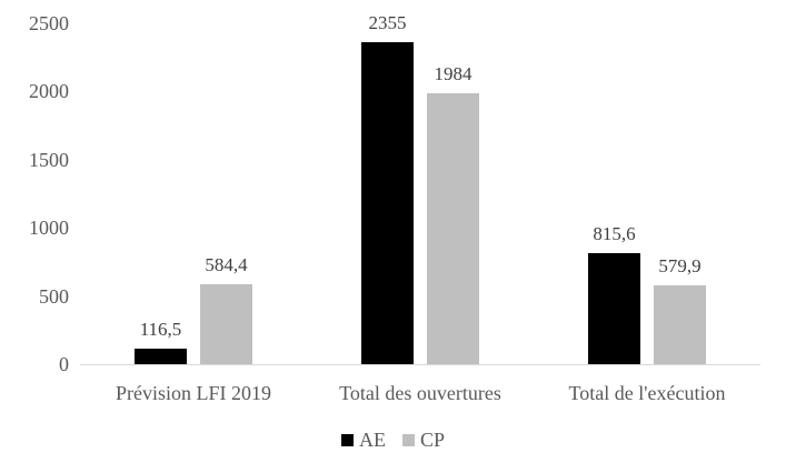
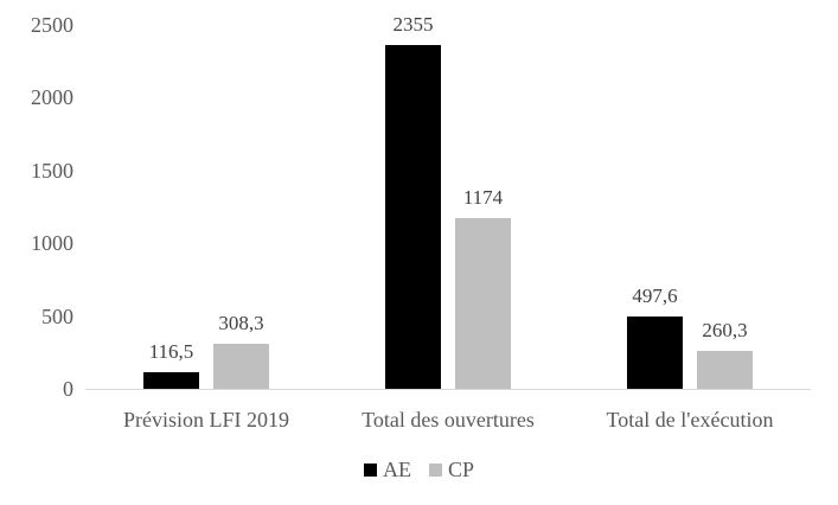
CP/Prévision LFI 2019: 584,4 -> 308,3
CP/Total des ouvertures: 1984 -> 1174
AE/Total de l'exécution: 815,6 -> 497,6
CP/Total de l'exécution: 579,9 -> 260,3
